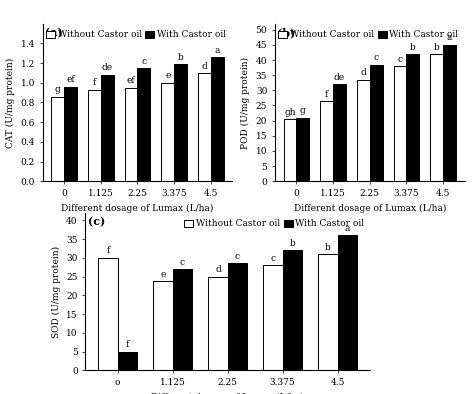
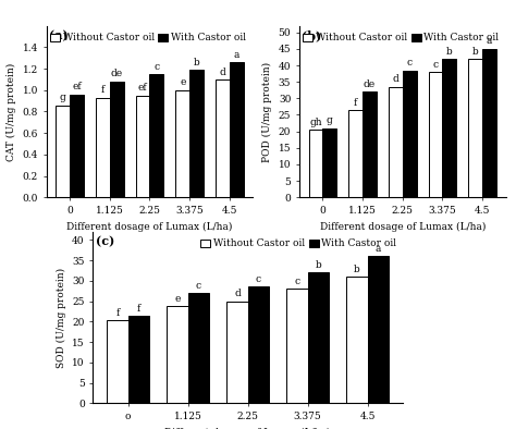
Without Castor oil/o: 30.0 -> 20.3
With Castor oil/o: 5.0 -> 21.3
